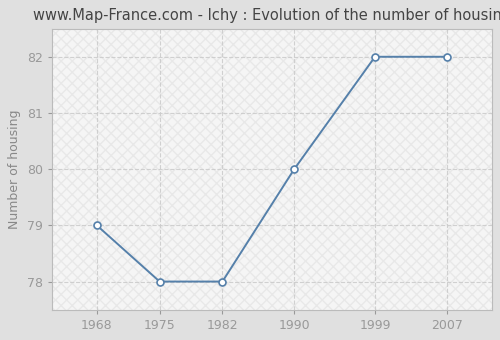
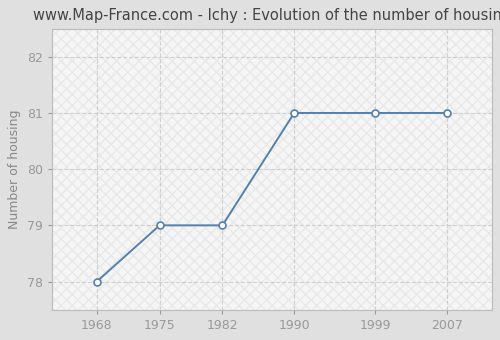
1968: 79 -> 78
1975: 78 -> 79
1982: 78 -> 79
1990: 80 -> 81
1999: 82 -> 81
2007: 82 -> 81
